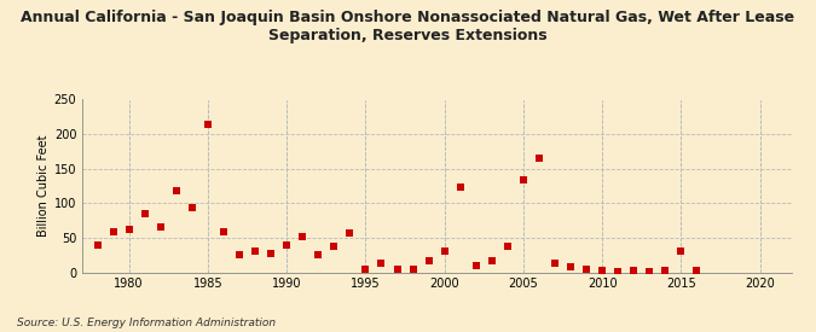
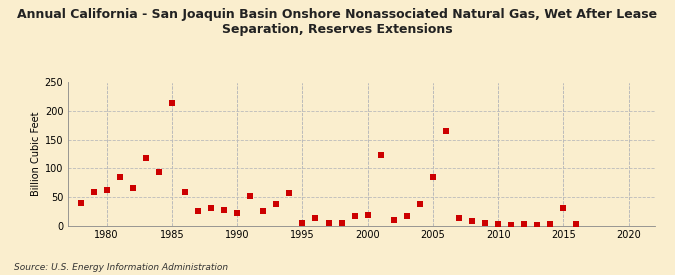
1990: 40 -> 22
2000: 30 -> 19
2005: 134 -> 85
